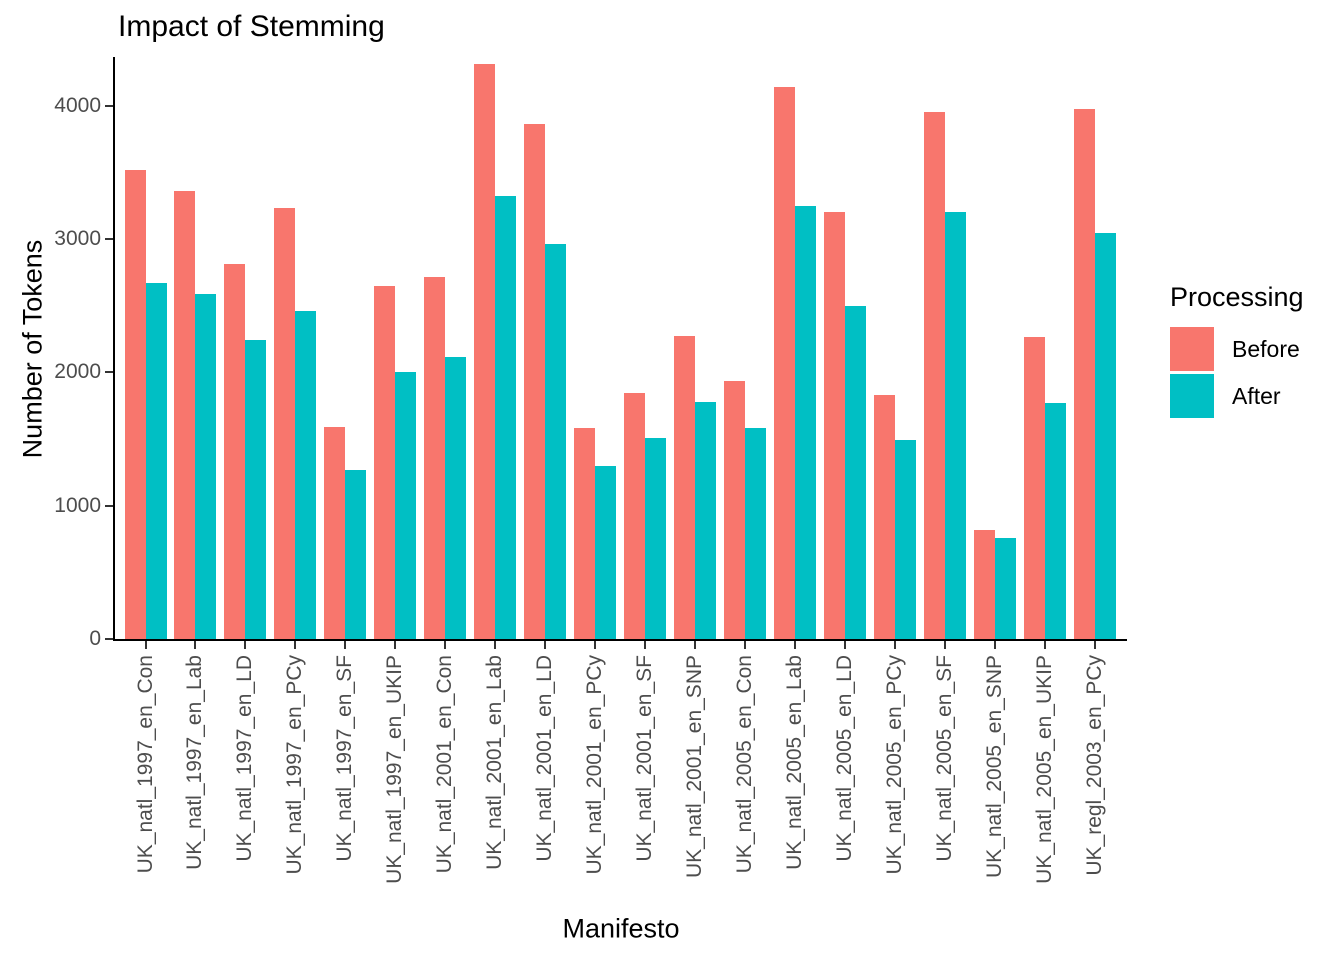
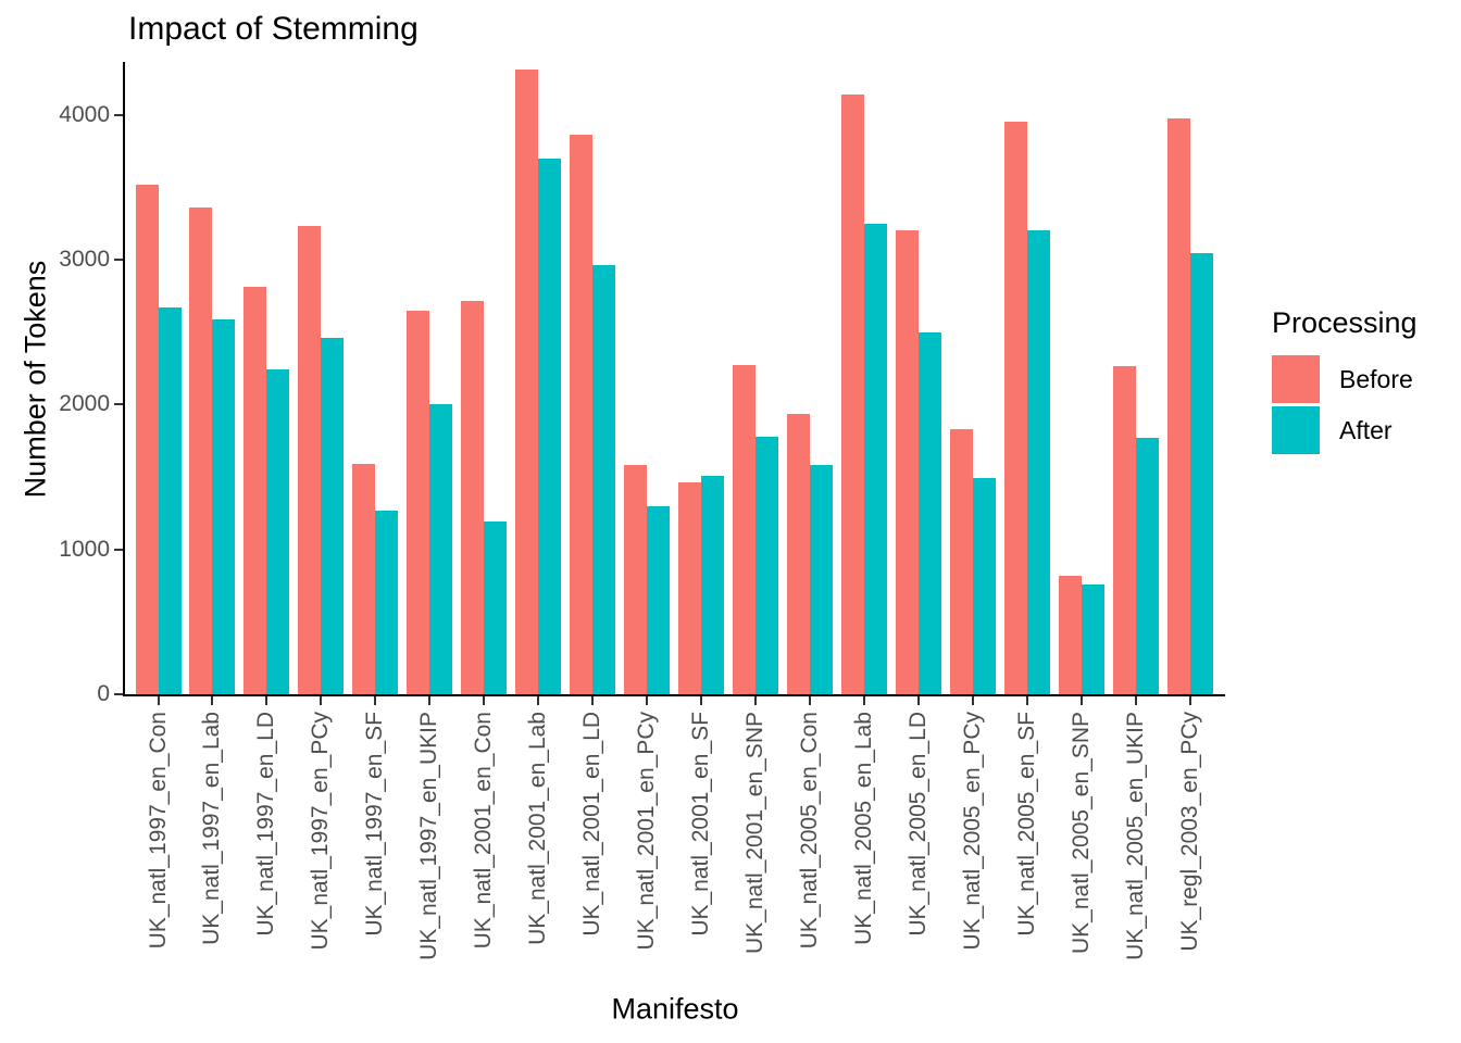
After/UK_natl_2001_en_Con: 2120 -> 1190
After/UK_natl_2001_en_Lab: 3320 -> 3700
Before/UK_natl_2001_en_SF: 1840 -> 1460
